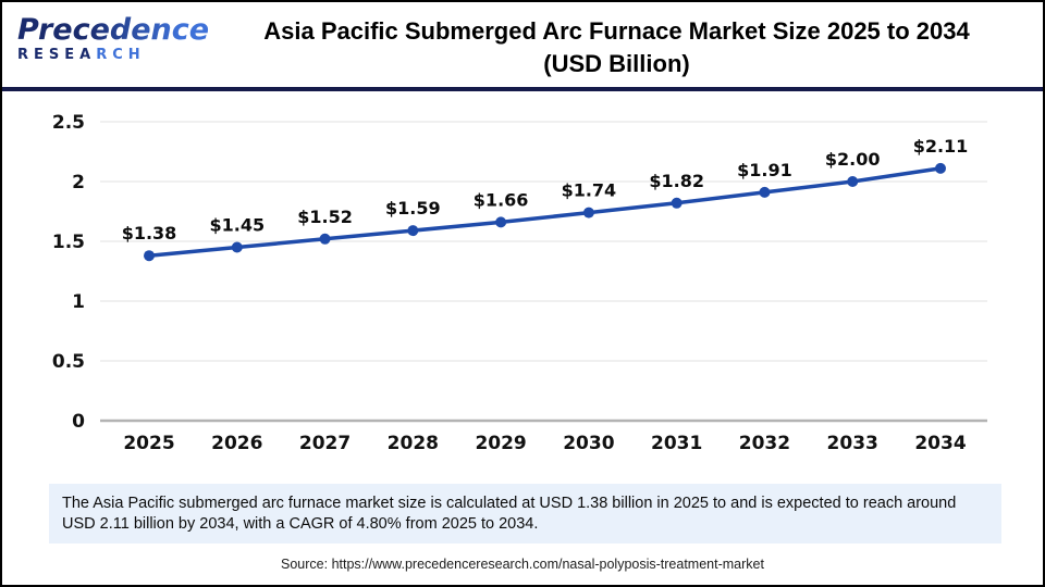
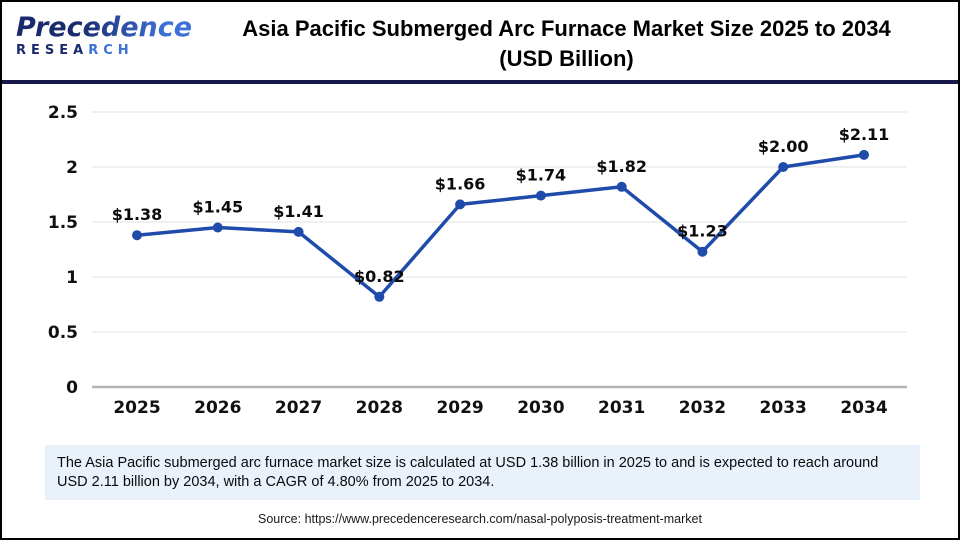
2027: $1.52 -> $1.41
2028: $1.59 -> $0.82
2032: $1.91 -> $1.23
